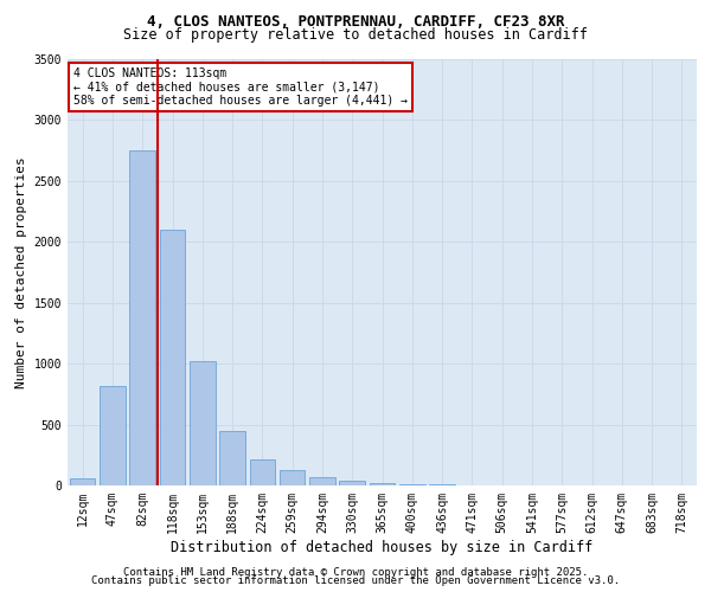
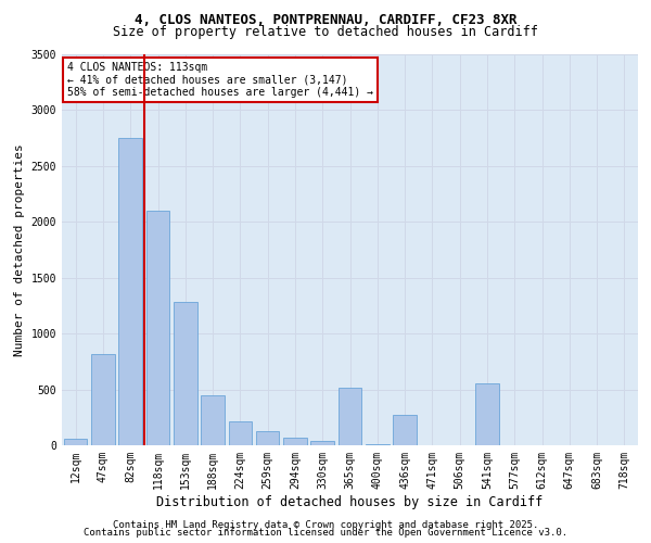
153sqm: 1020 -> 1280
365sqm: 20 -> 520
436sqm: 0 -> 270
541sqm: 0 -> 550
